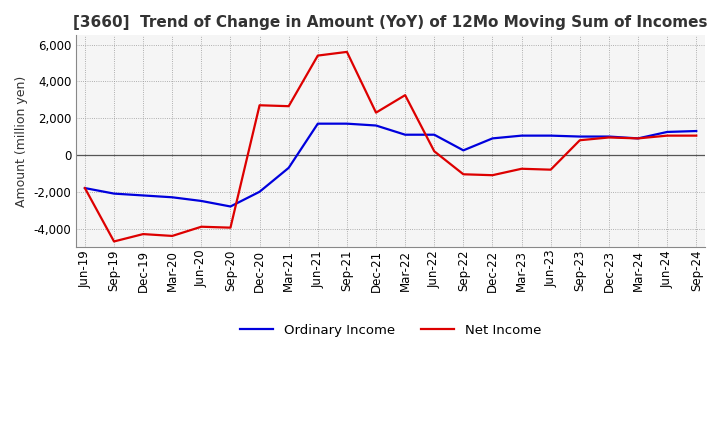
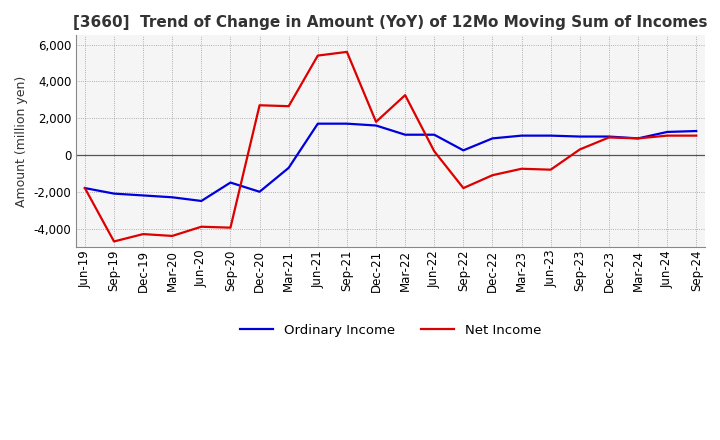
Ordinary Income/Sep-20: -2,800 -> -1,500
Net Income/Dec-21: 2,300 -> 1,800
Net Income/Sep-22: -1,000 -> -1,800
Net Income/Sep-23: 800 -> 300
